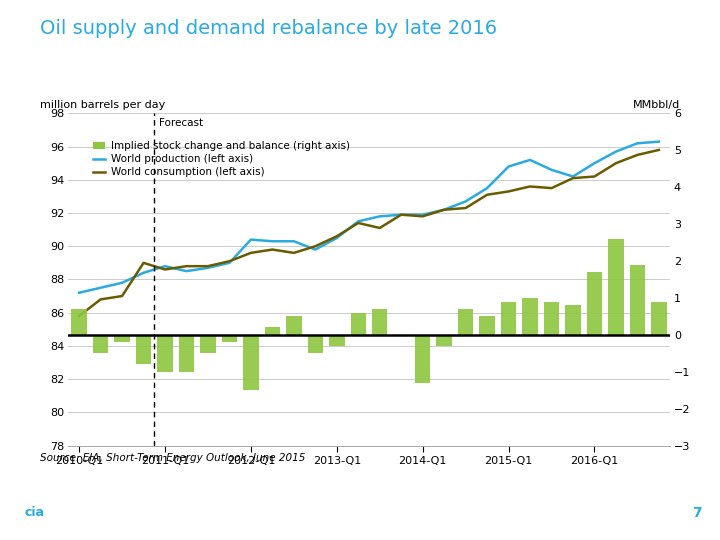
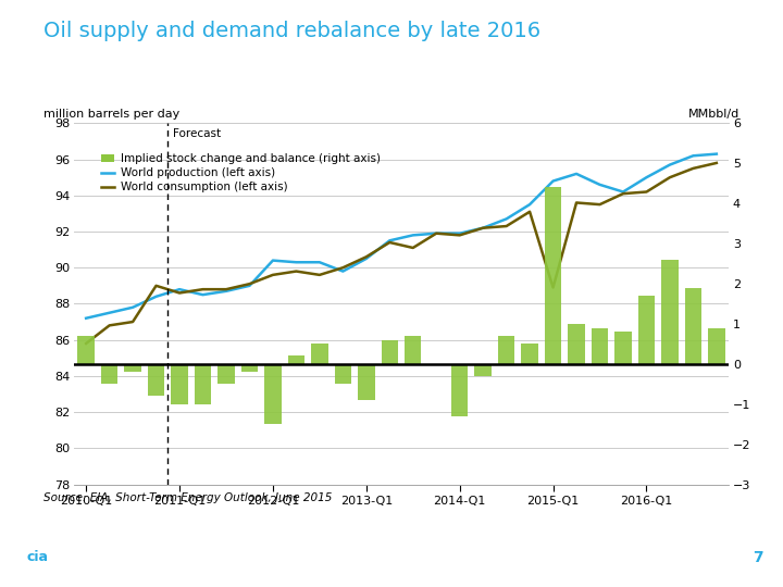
Implied stock change and balance (right axis)/2013-Q1: -0.3 -> -0.9
World consumption (left axis)/2015-Q1: 93.3 -> 88.9
Implied stock change and balance (right axis)/2015-Q1: 0.9 -> 4.4
